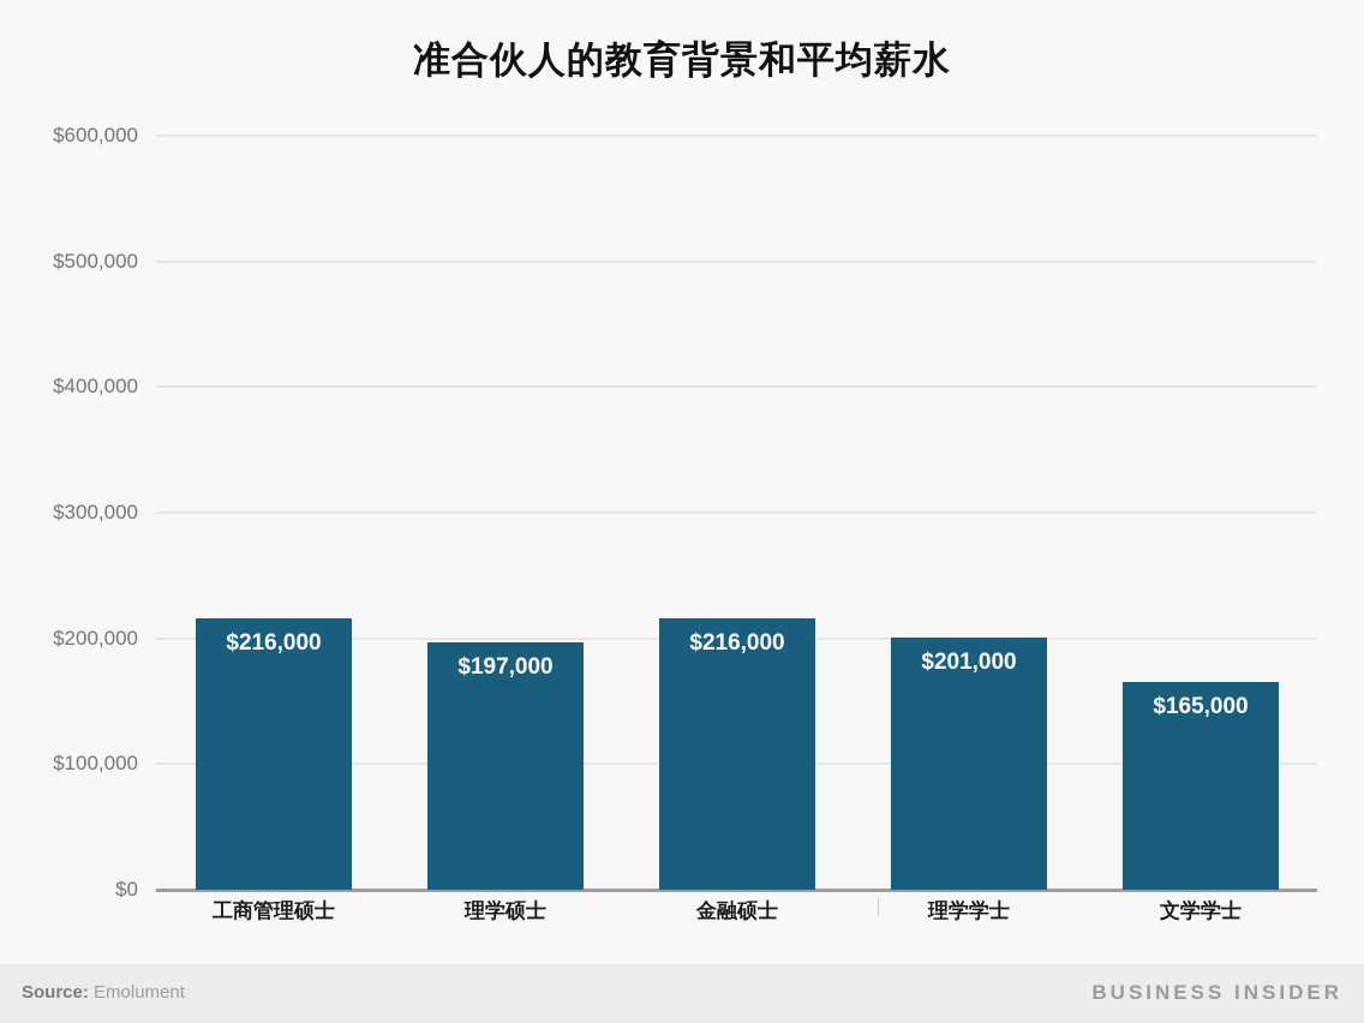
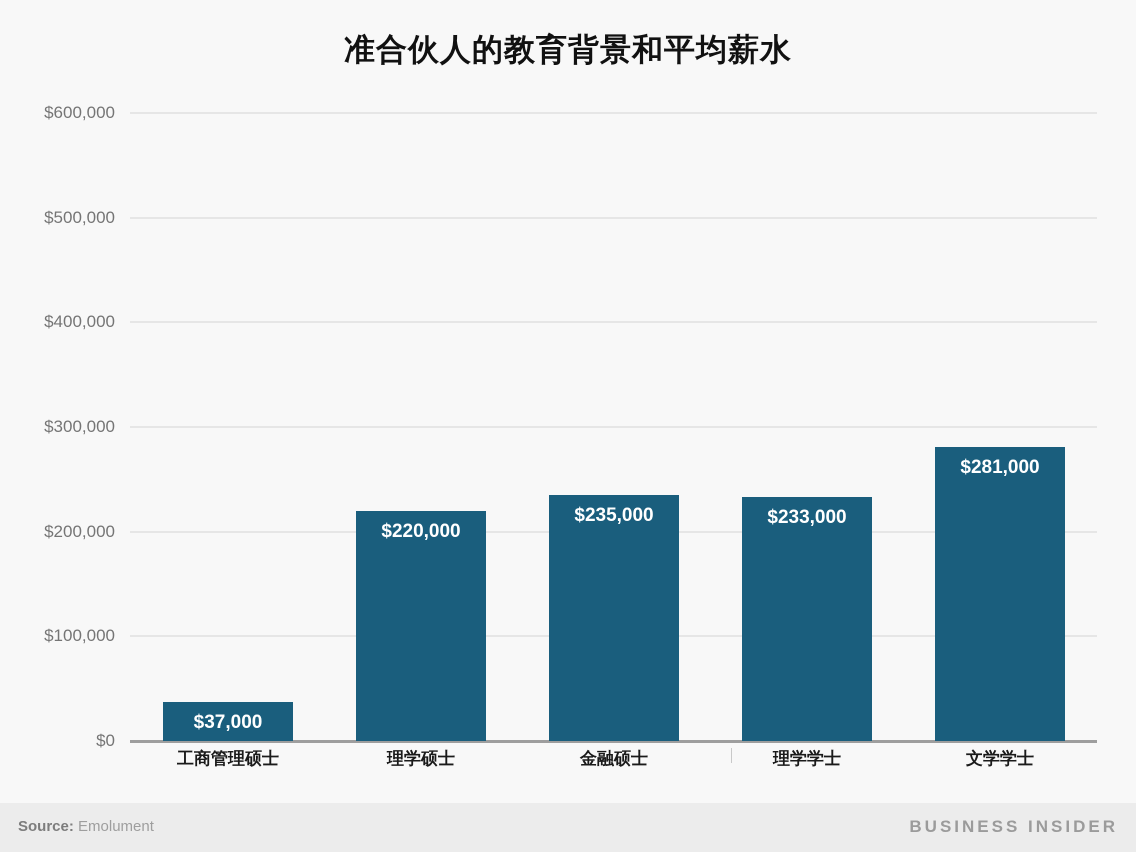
工商管理硕士: $216,000 -> $37,000
理学硕士: $197,000 -> $220,000
金融硕士: $216,000 -> $235,000
理学学士: $201,000 -> $233,000
文学学士: $165,000 -> $281,000
